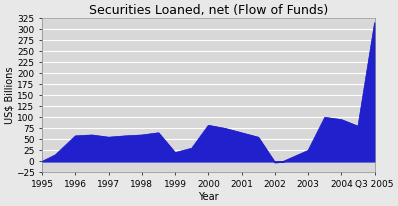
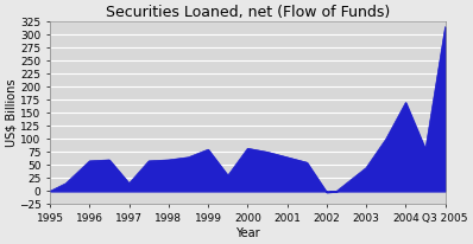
1997: 55 -> 15
1999: 20 -> 80
2003: 25 -> 45
2004: 95 -> 170
